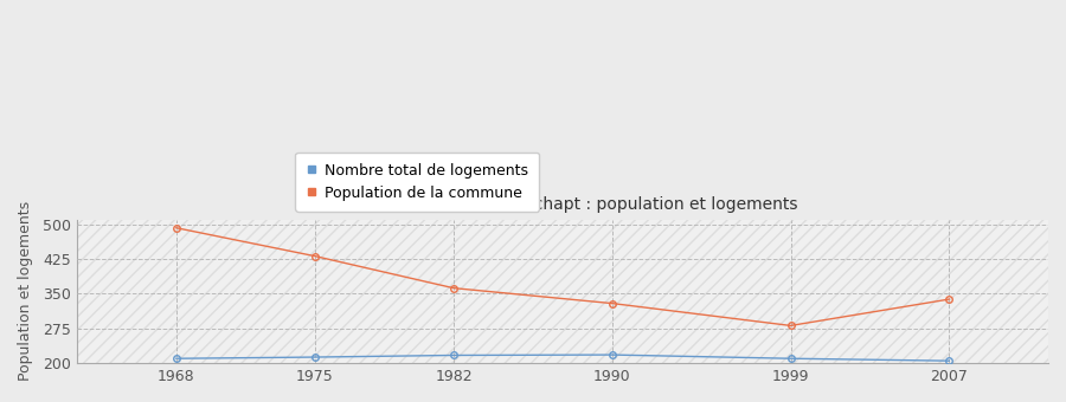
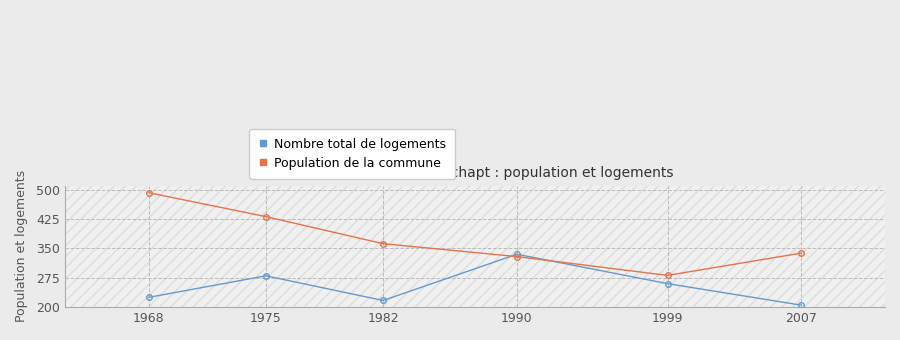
Nombre total de logements/1968: 210 -> 225
Nombre total de logements/1975: 213 -> 280
Nombre total de logements/1990: 218 -> 335
Nombre total de logements/1999: 210 -> 260
